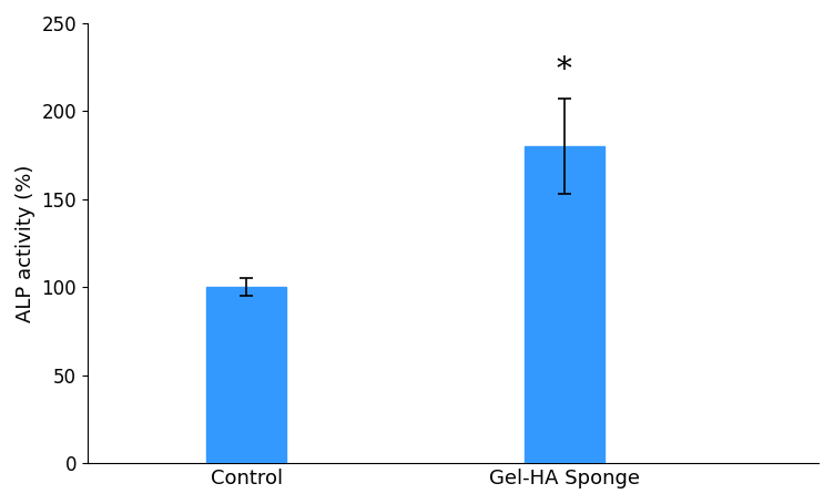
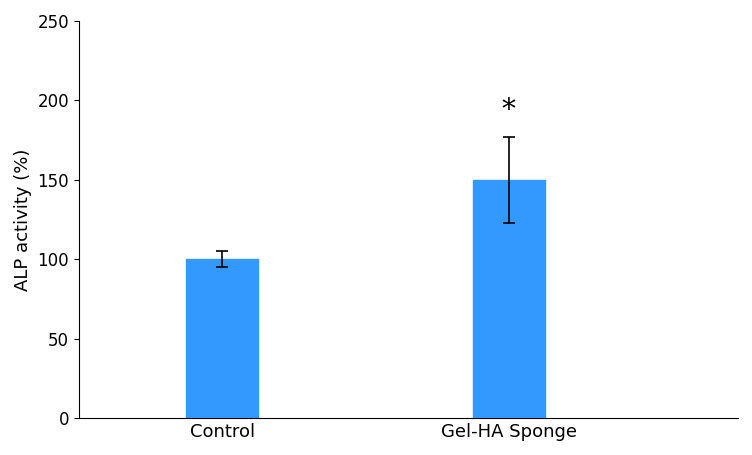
Gel-HA Sponge: 180 -> 150
